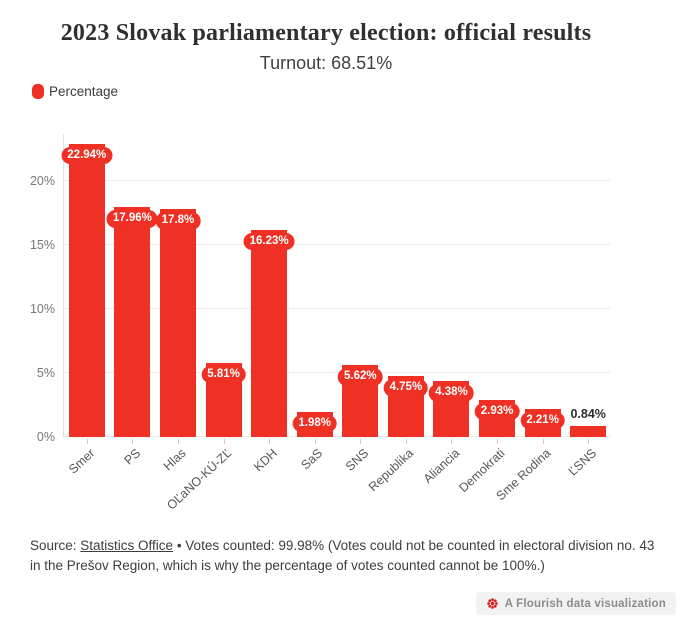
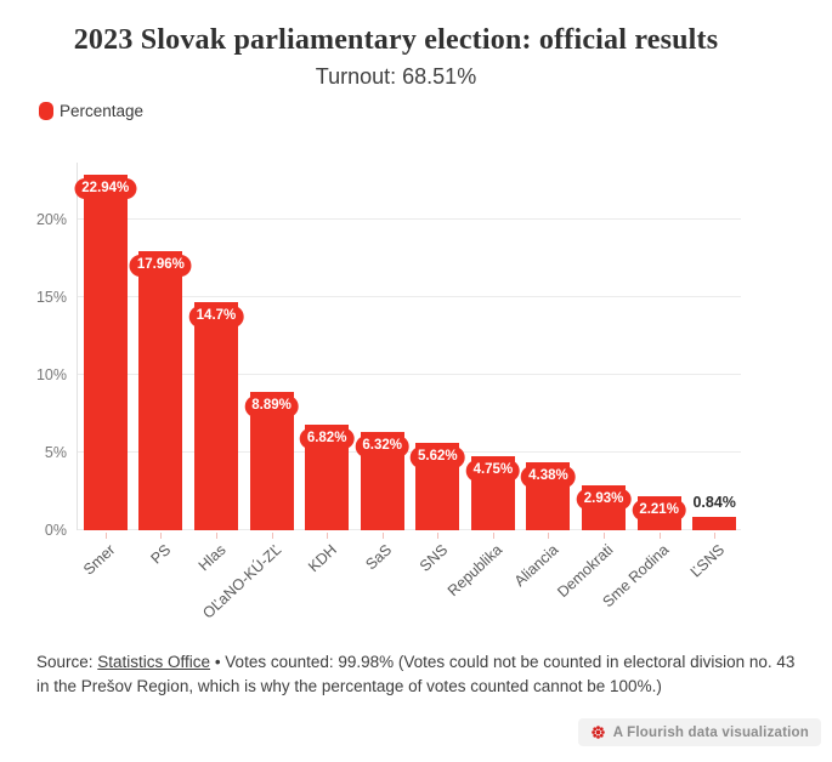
Hlas: 17.8% -> 14.7%
OĽaNO-KÚ-ZĽ: 5.81% -> 8.89%
KDH: 16.23% -> 6.82%
SaS: 1.98% -> 6.32%
